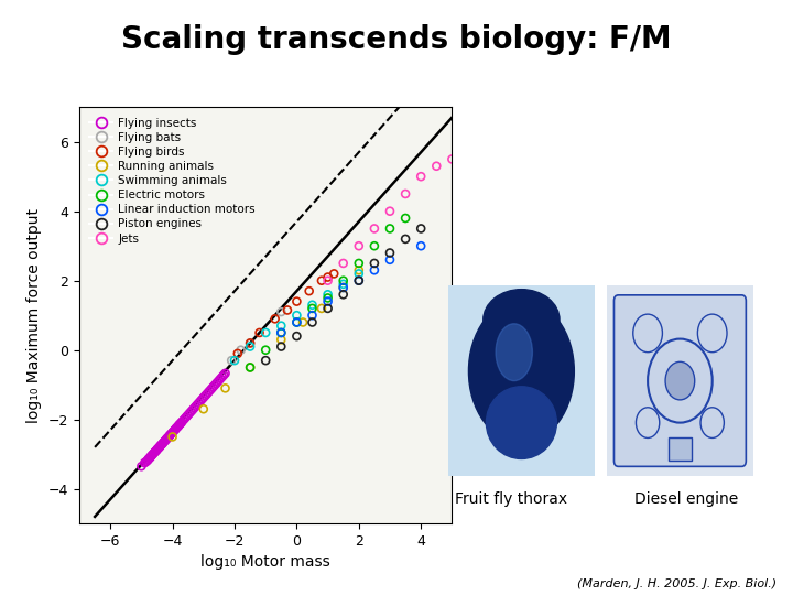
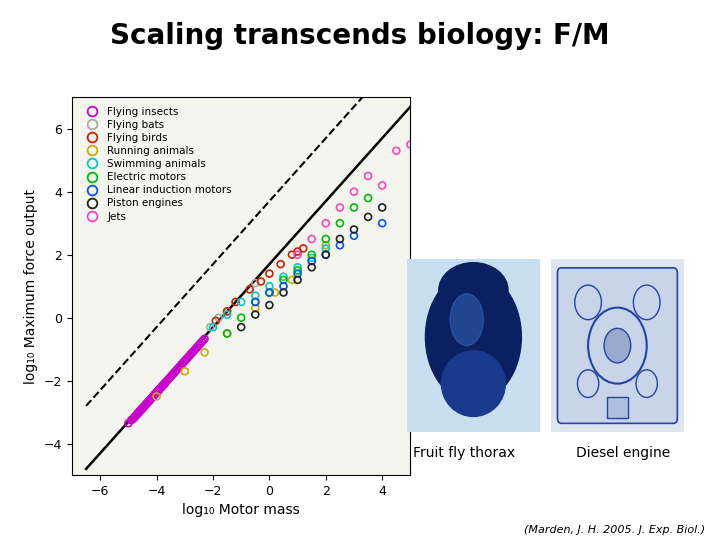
Jets/4: 5.0 -> 4.2
